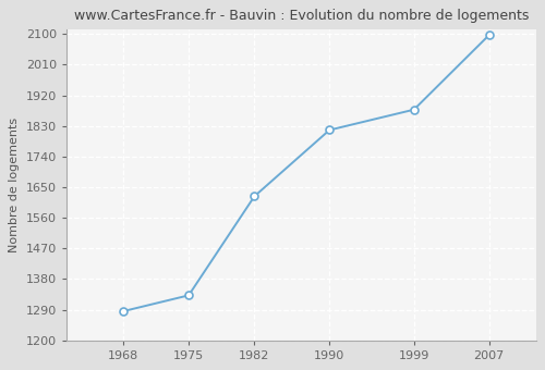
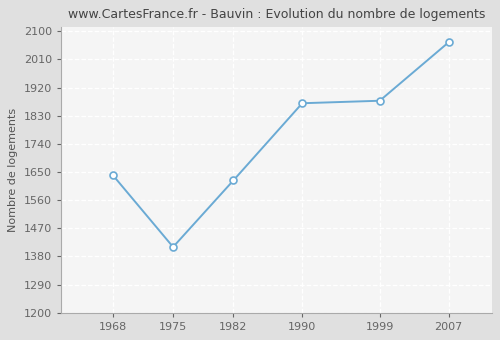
1968: 1285 -> 1640
1975: 1332 -> 1410
1990: 1818 -> 1870
2007: 2097 -> 2065
